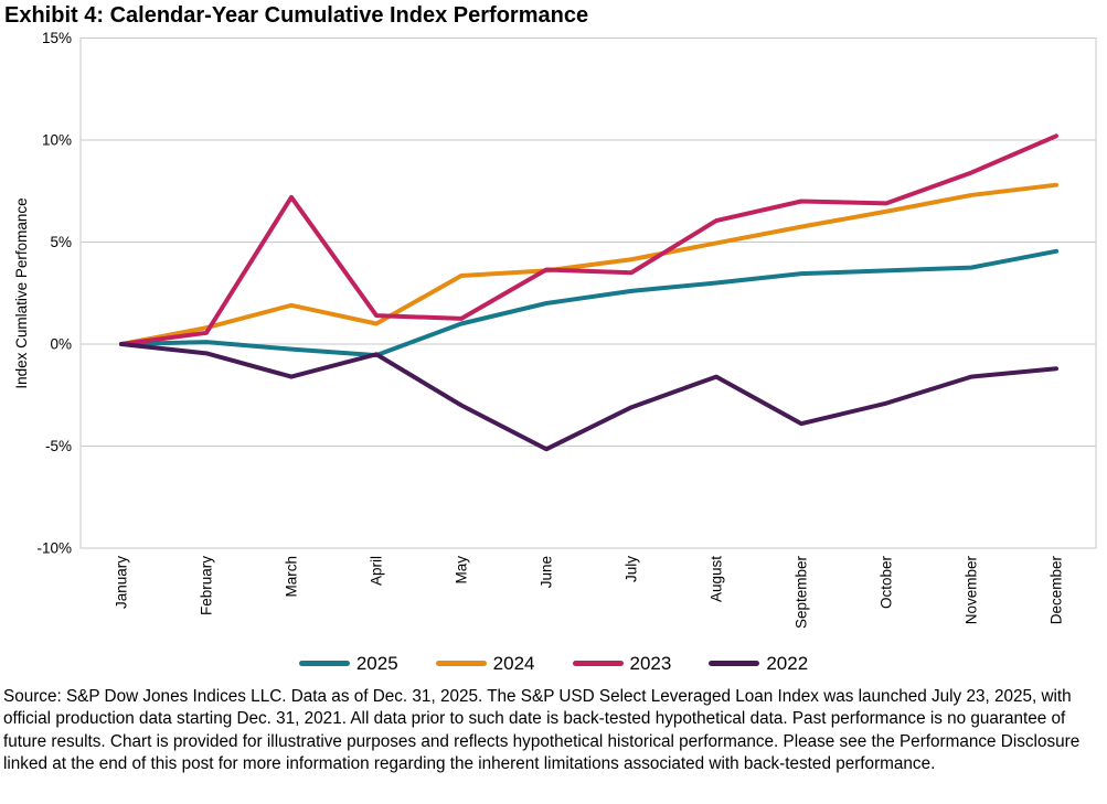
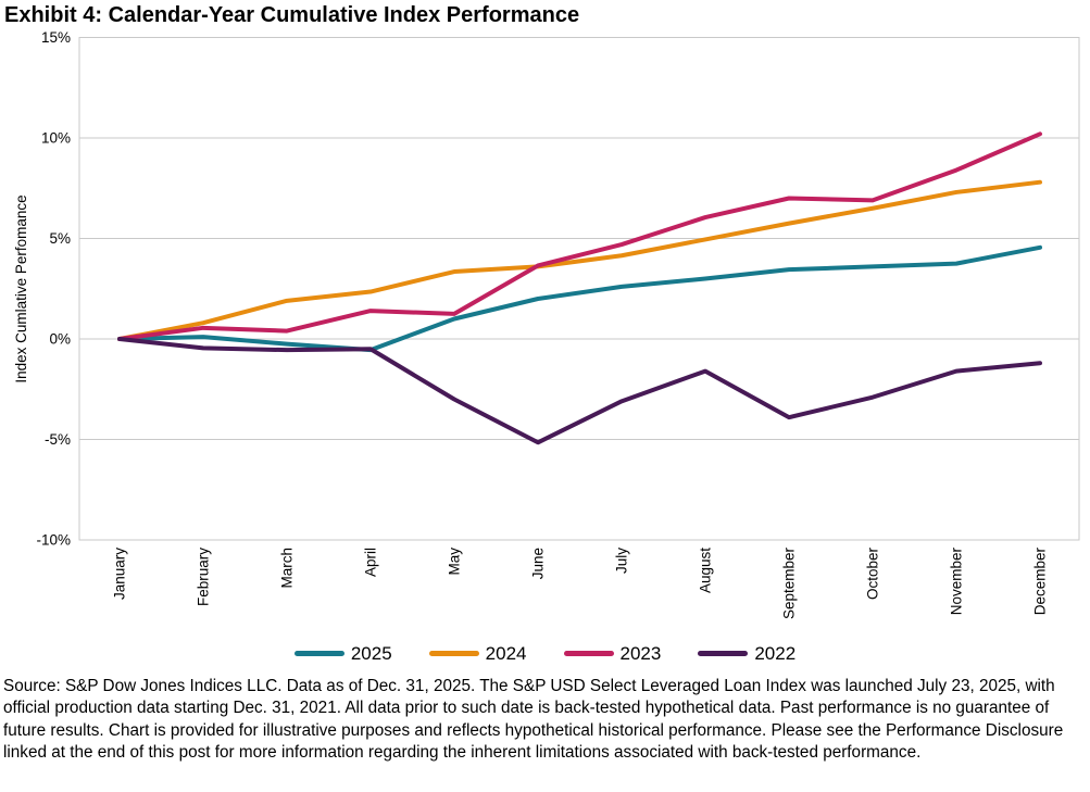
2023/March: 7.2% -> 0.4%
2022/March: -1.6% -> -0.6%
2024/April: 1.0% -> 2.4%
2023/July: 3.5% -> 4.7%
